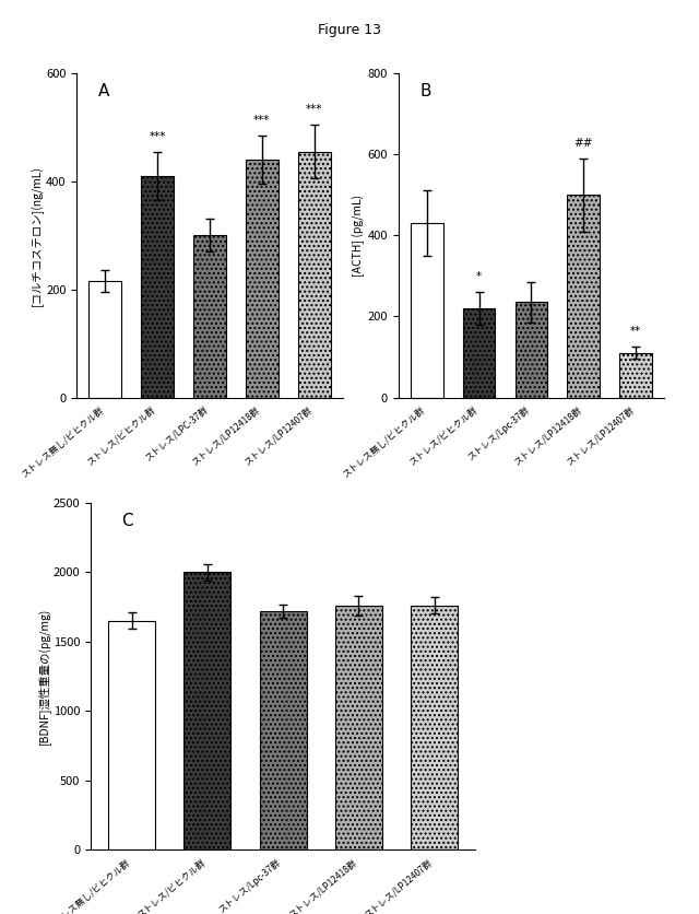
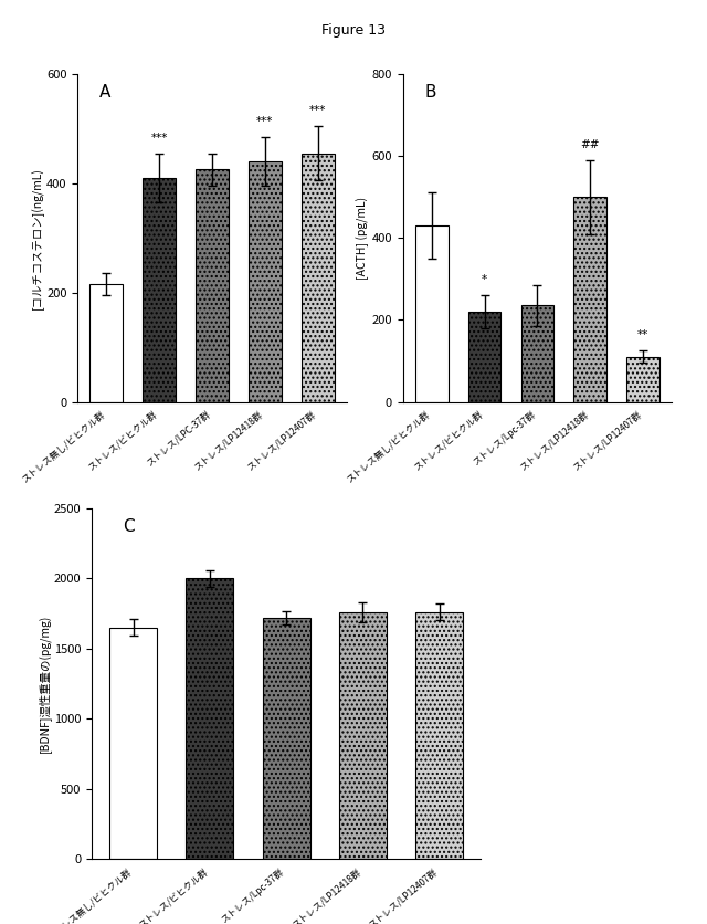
ストレス/LPC-37群: 300 -> 425
